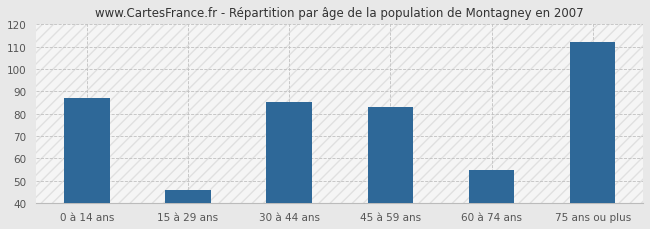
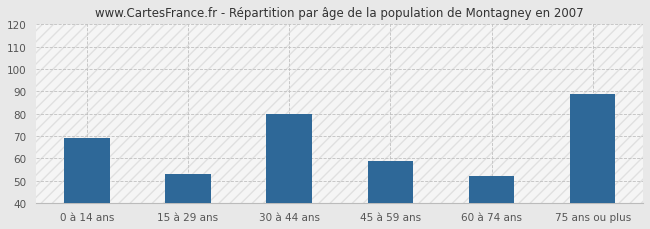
0 à 14 ans: 87 -> 69
15 à 29 ans: 46 -> 53
30 à 44 ans: 85 -> 80
45 à 59 ans: 83 -> 59
60 à 74 ans: 55 -> 52
75 ans ou plus: 112 -> 89
